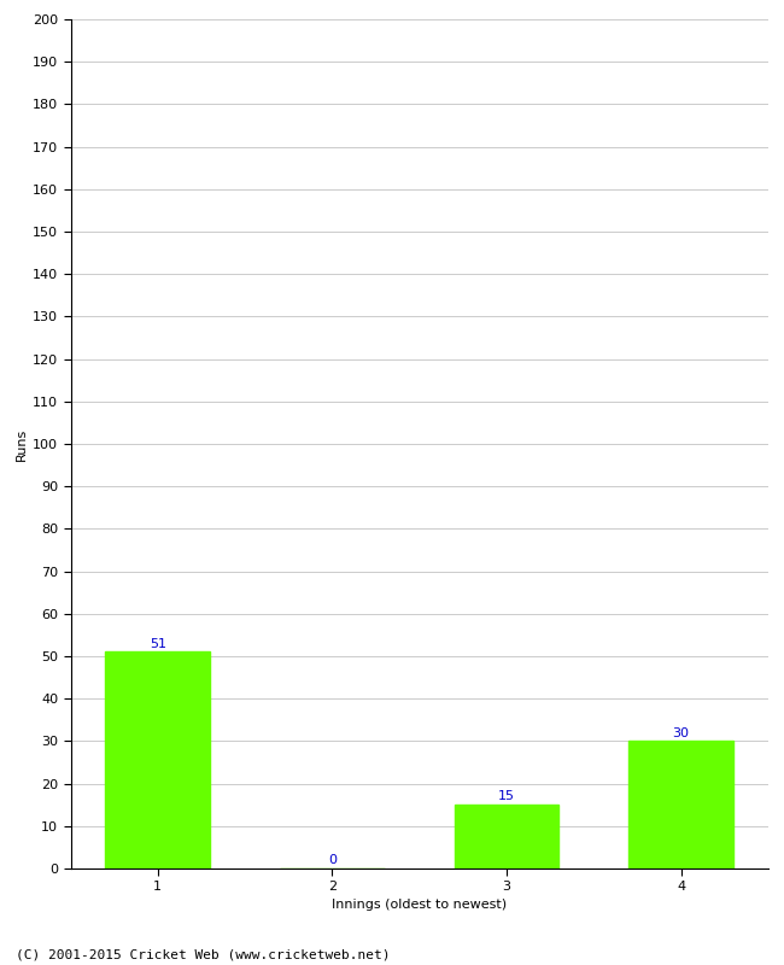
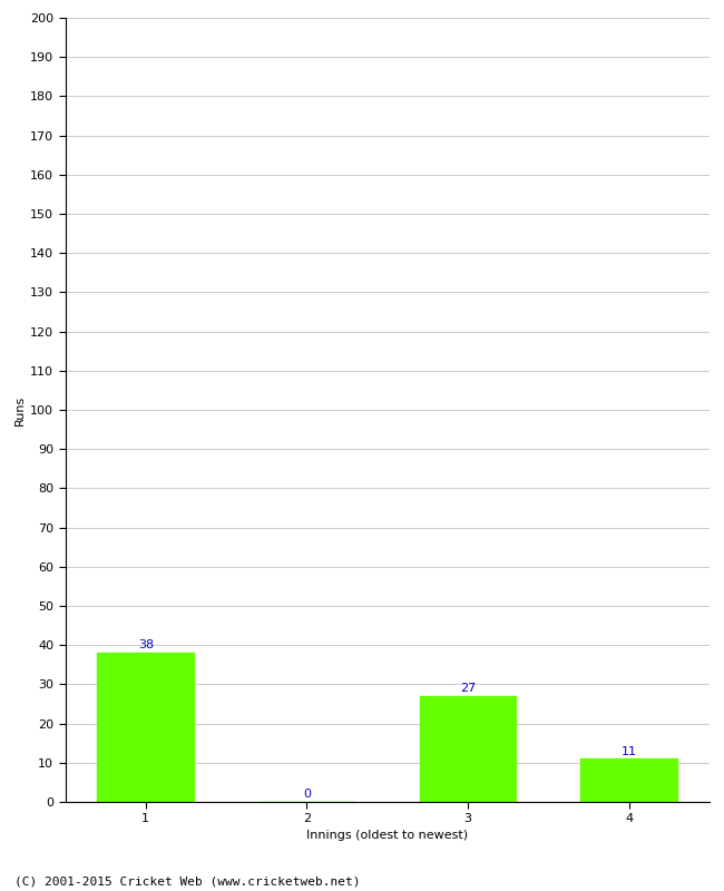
1: 51 -> 38
3: 15 -> 27
4: 30 -> 11
